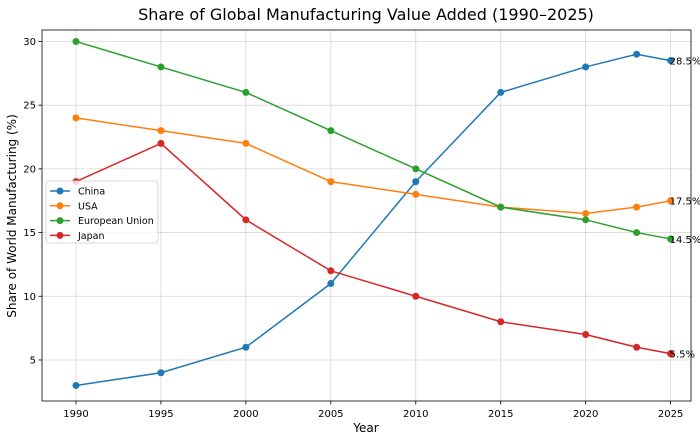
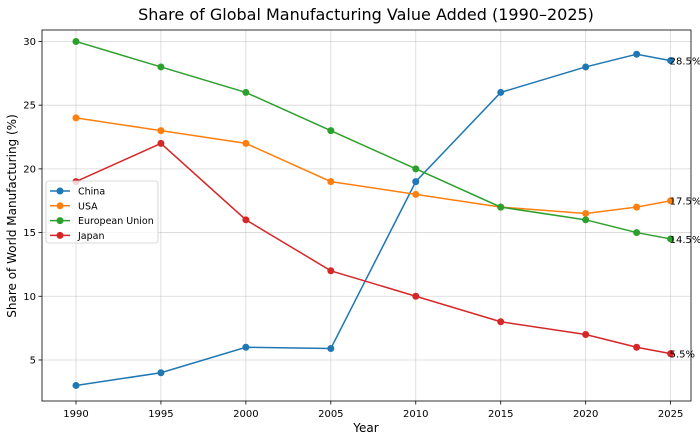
China/2005: 11.0 -> 5.9
